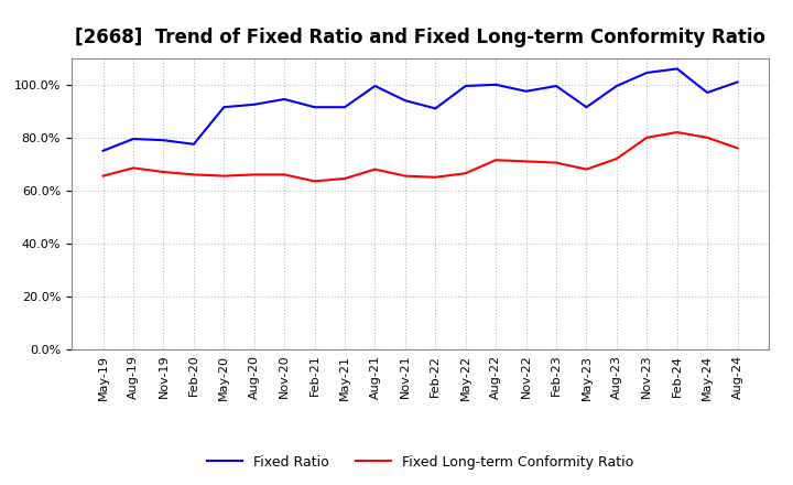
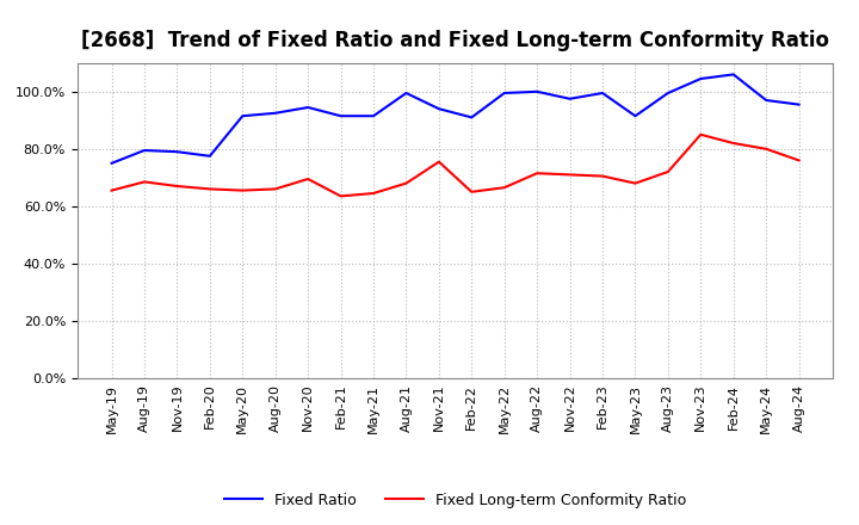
Fixed Long-term Conformity Ratio/Nov-20: 66.0% -> 69.5%
Fixed Long-term Conformity Ratio/Nov-21: 65.5% -> 75.5%
Fixed Long-term Conformity Ratio/Nov-23: 80.0% -> 85.0%
Fixed Ratio/Aug-24: 101.0% -> 95.5%
